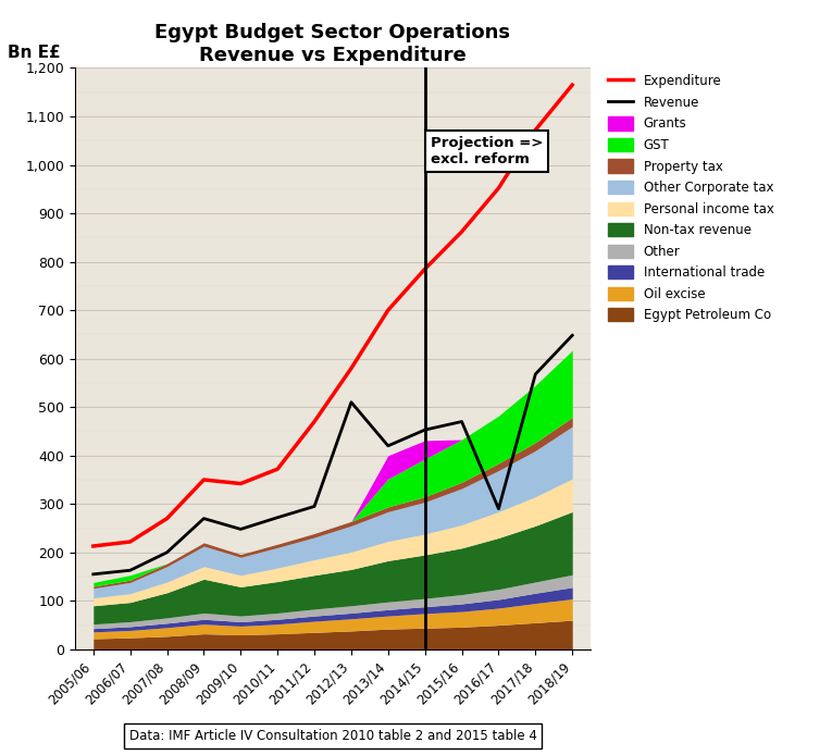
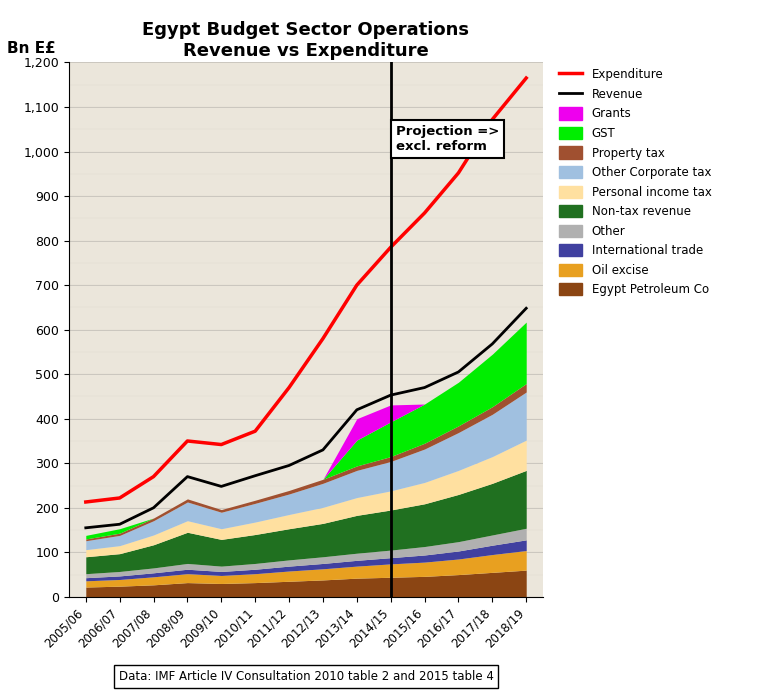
Revenue/2012/13: 510 -> 330
Revenue/2016/17: 290 -> 505
